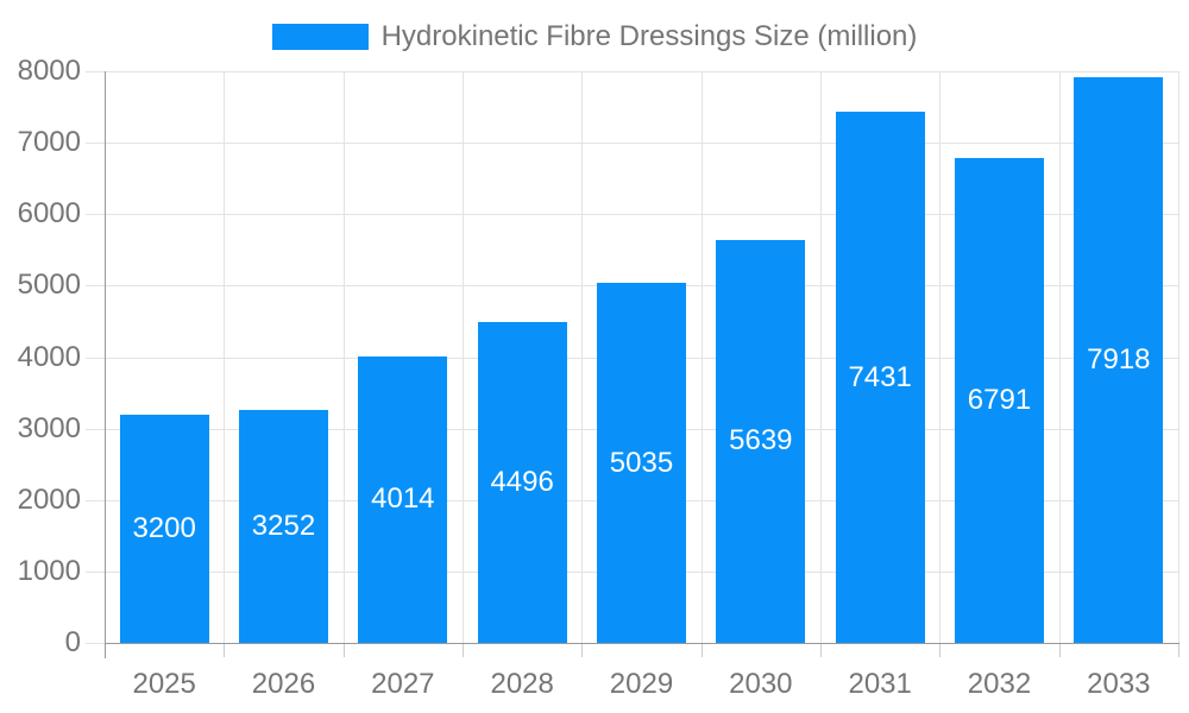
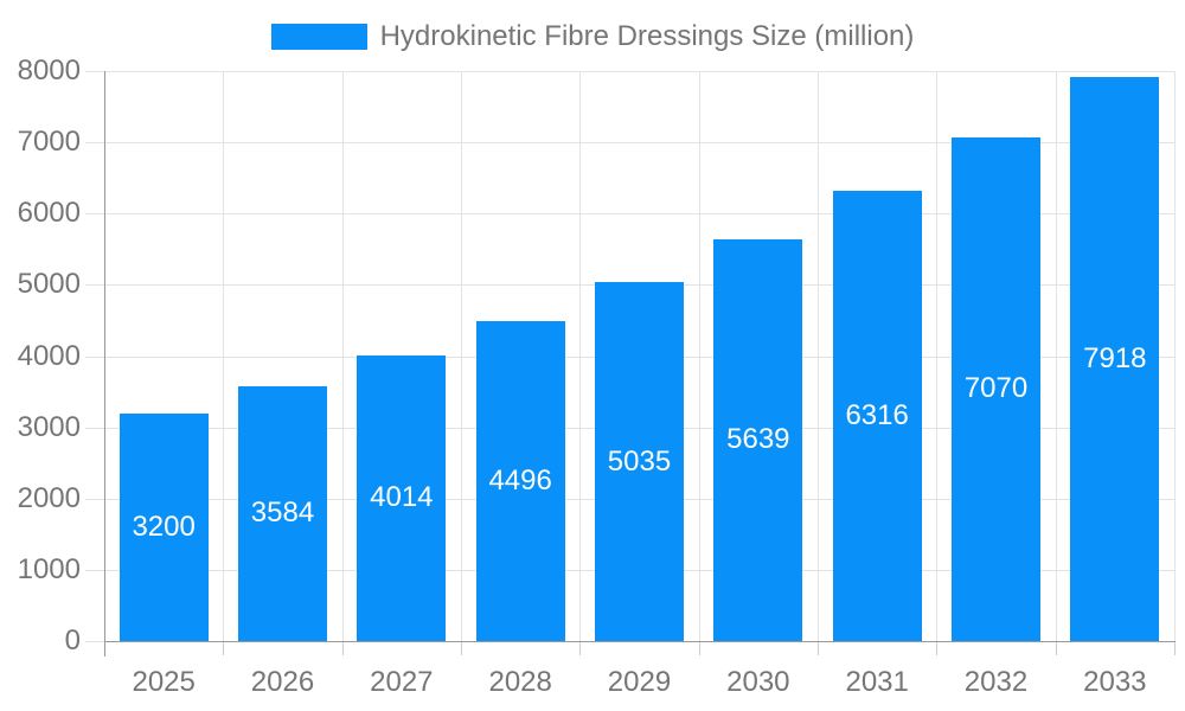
2026: 3252 -> 3584
2031: 7431 -> 6316
2032: 6791 -> 7070
